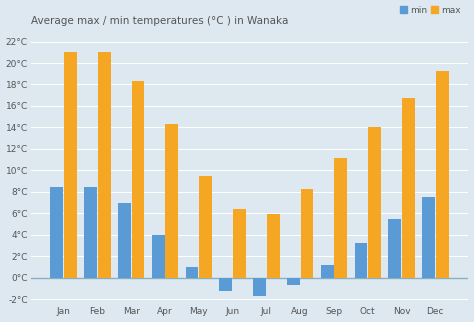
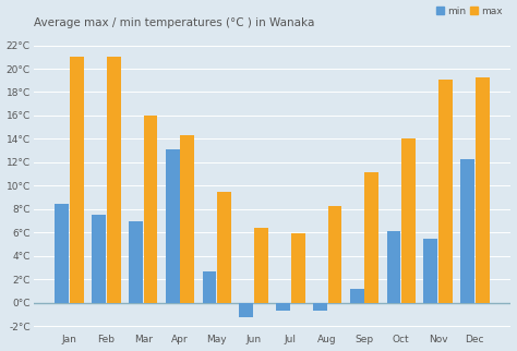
min/Feb: 8.5°C -> 7.5°C
max/Mar: 18.3°C -> 16.0°C
min/Apr: 4.0°C -> 13.1°C
min/May: 1.0°C -> 2.7°C
min/Jul: -1.7°C -> -0.7°C
min/Oct: 3.2°C -> 6.1°C
max/Nov: 16.7°C -> 19.1°C
min/Dec: 7.5°C -> 12.3°C
